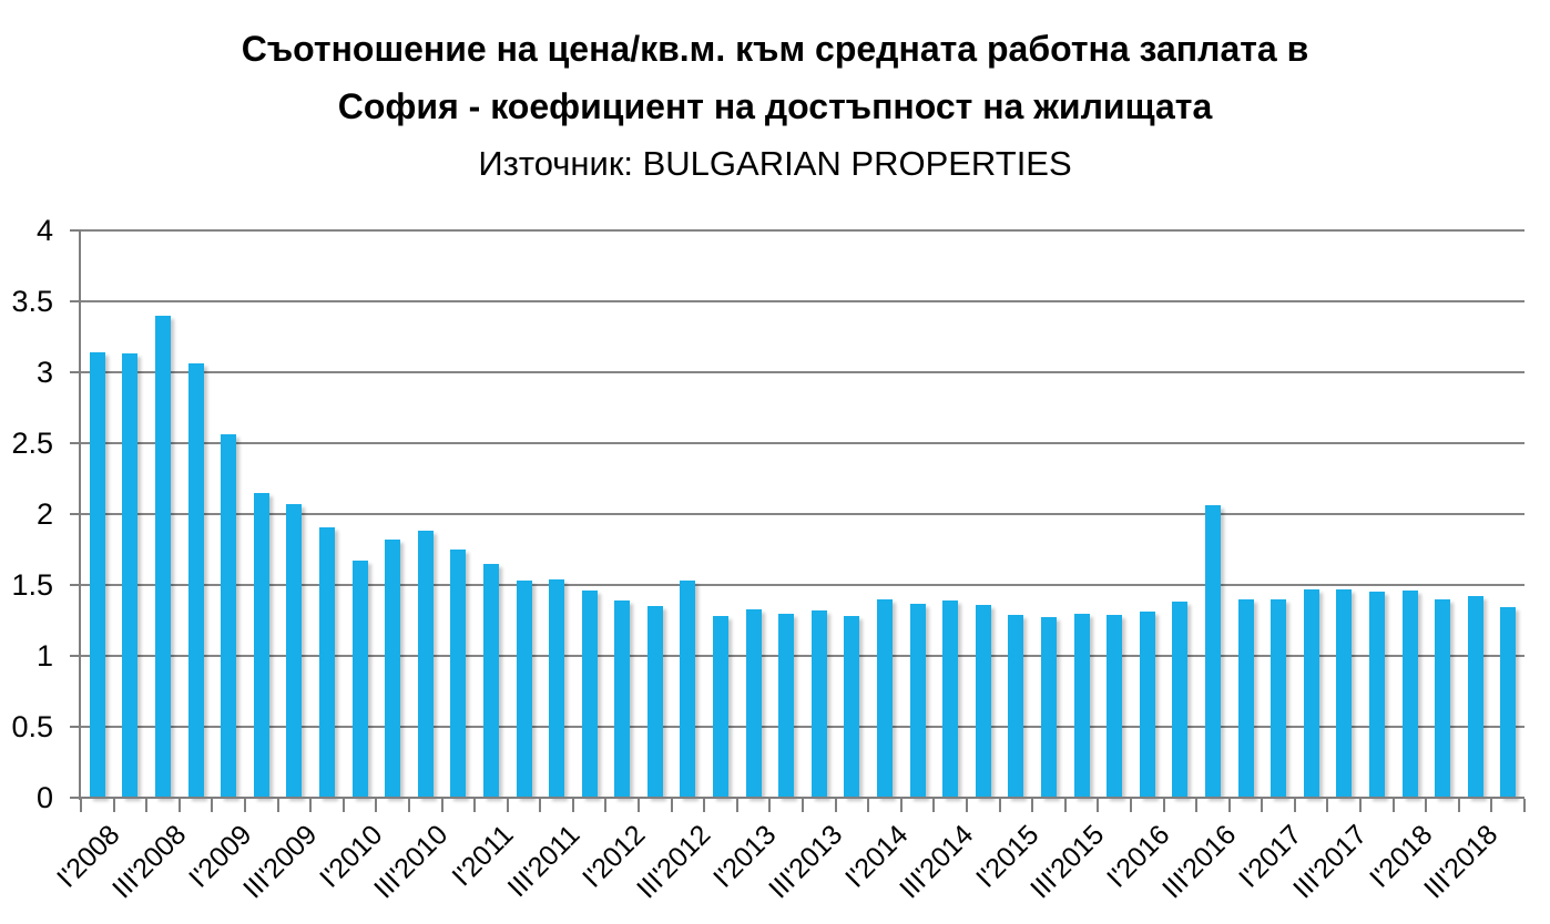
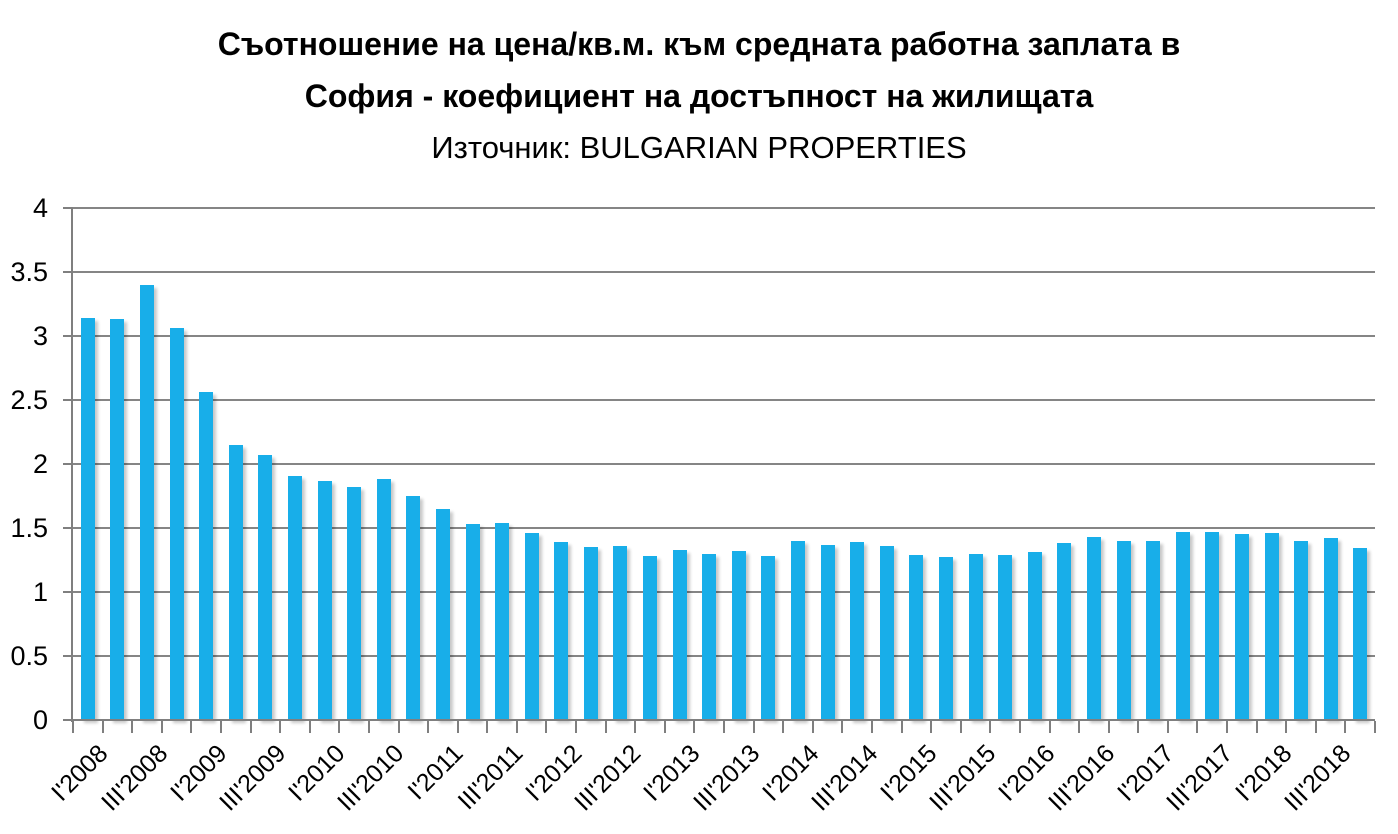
I'2010: 1.67 -> 1.87
III'2012: 1.53 -> 1.36
III'2016: 2.06 -> 1.43
